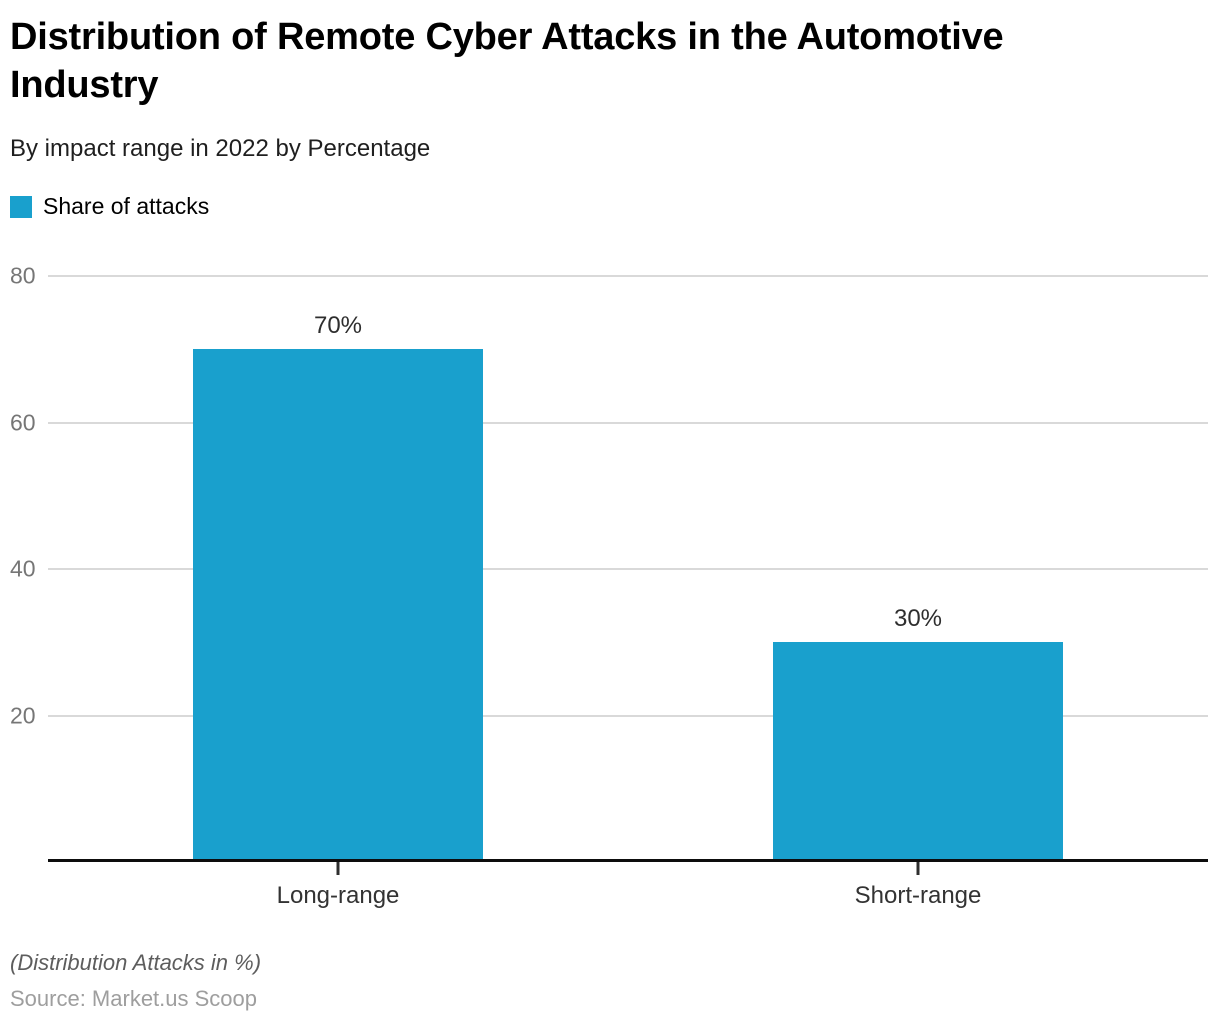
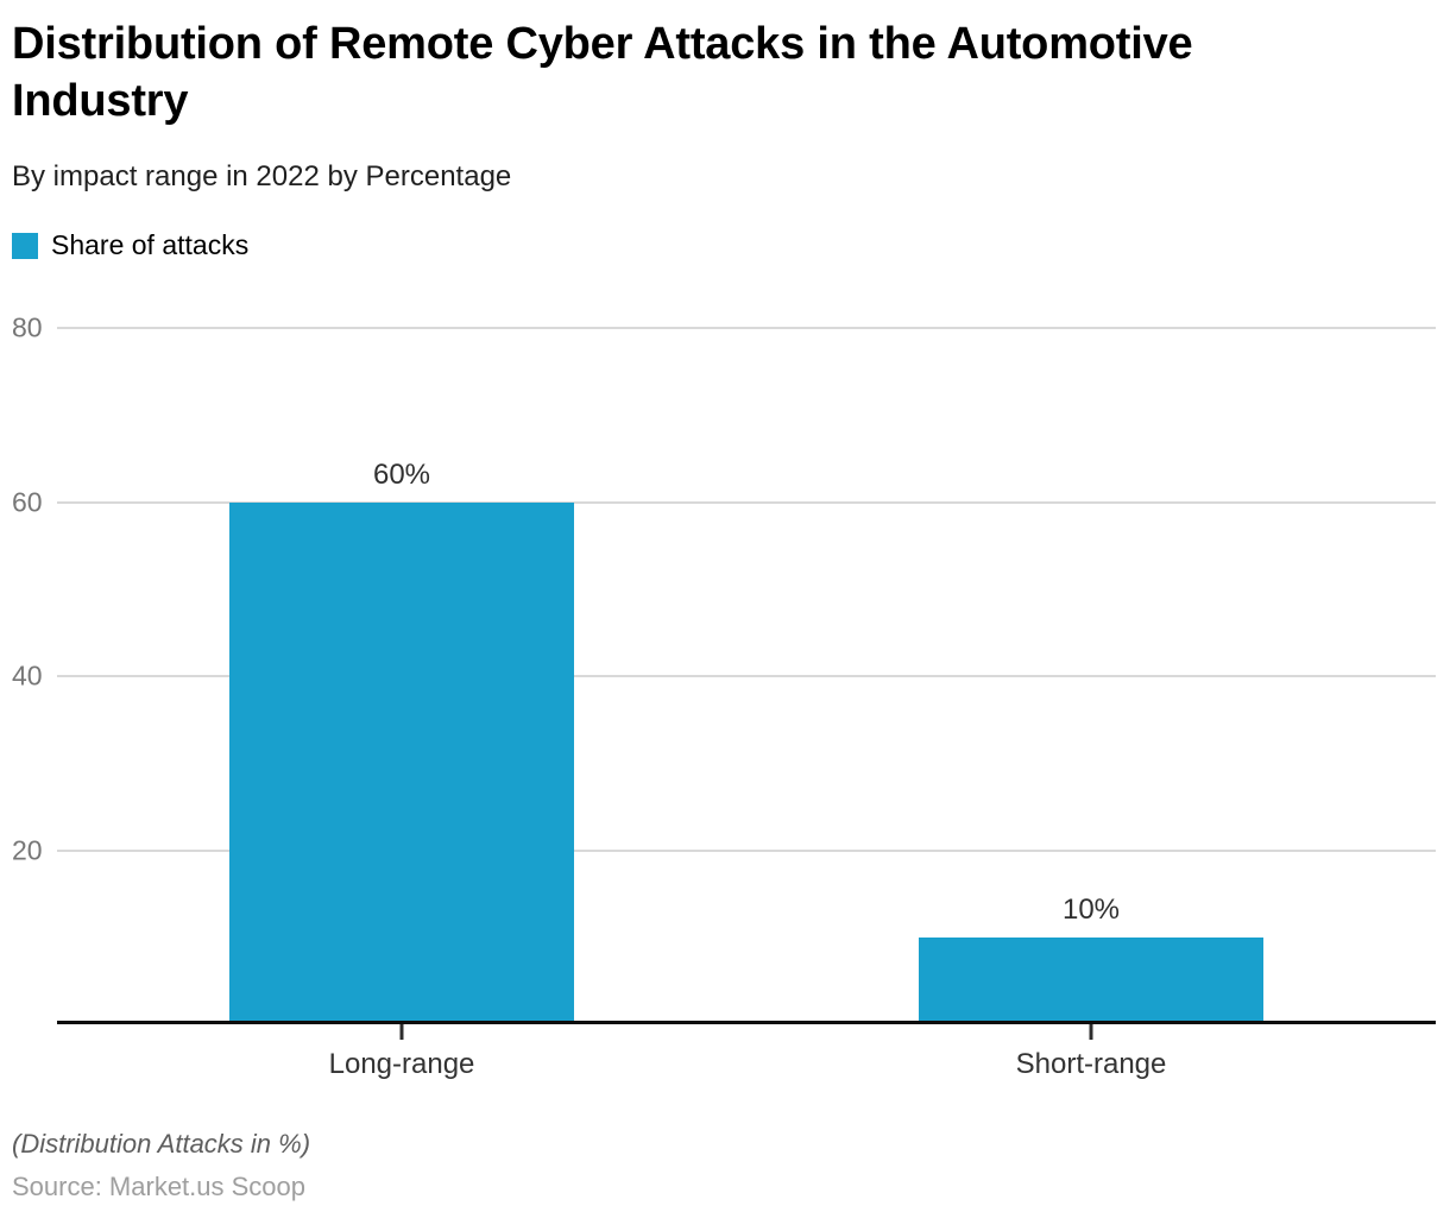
Long-range: 70% -> 60%
Short-range: 30% -> 10%
